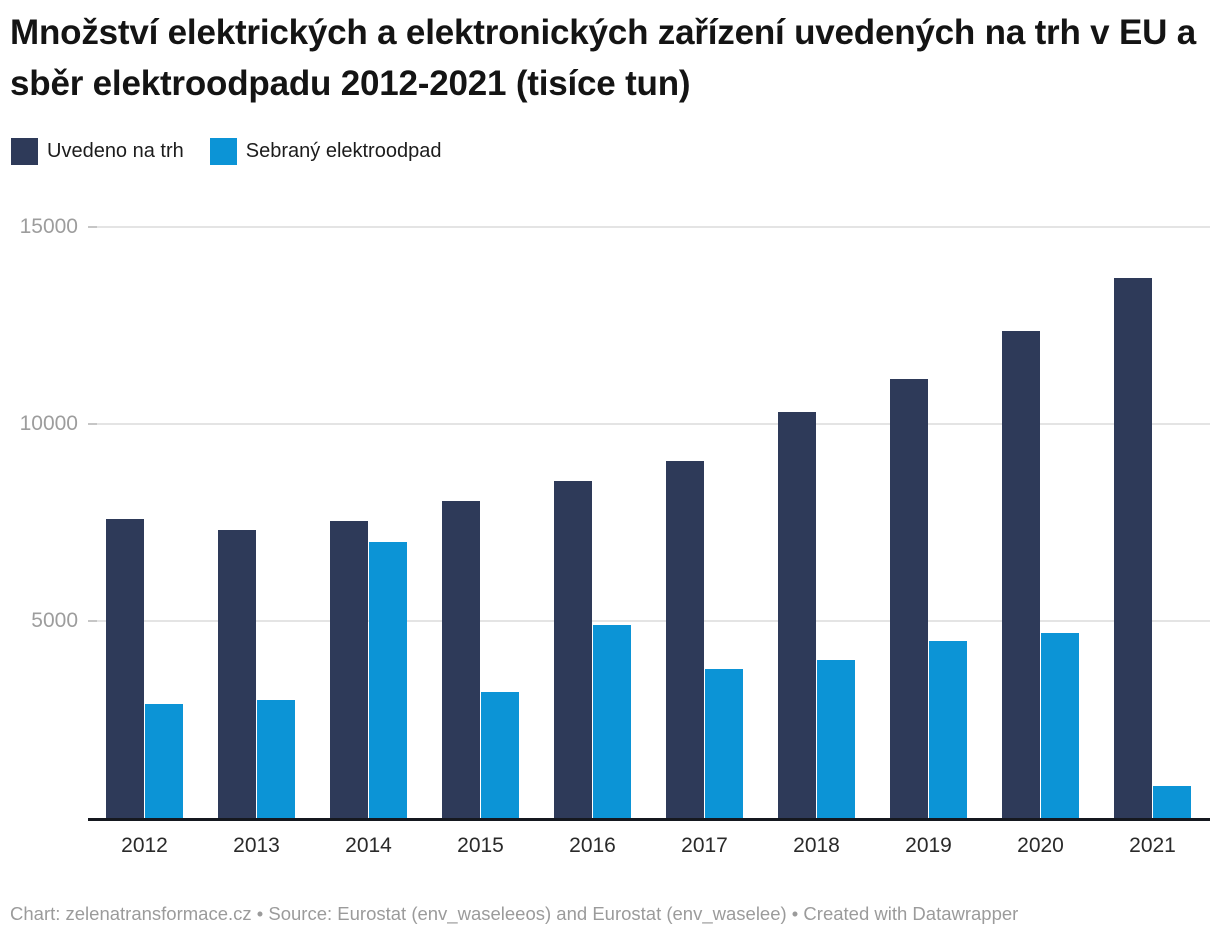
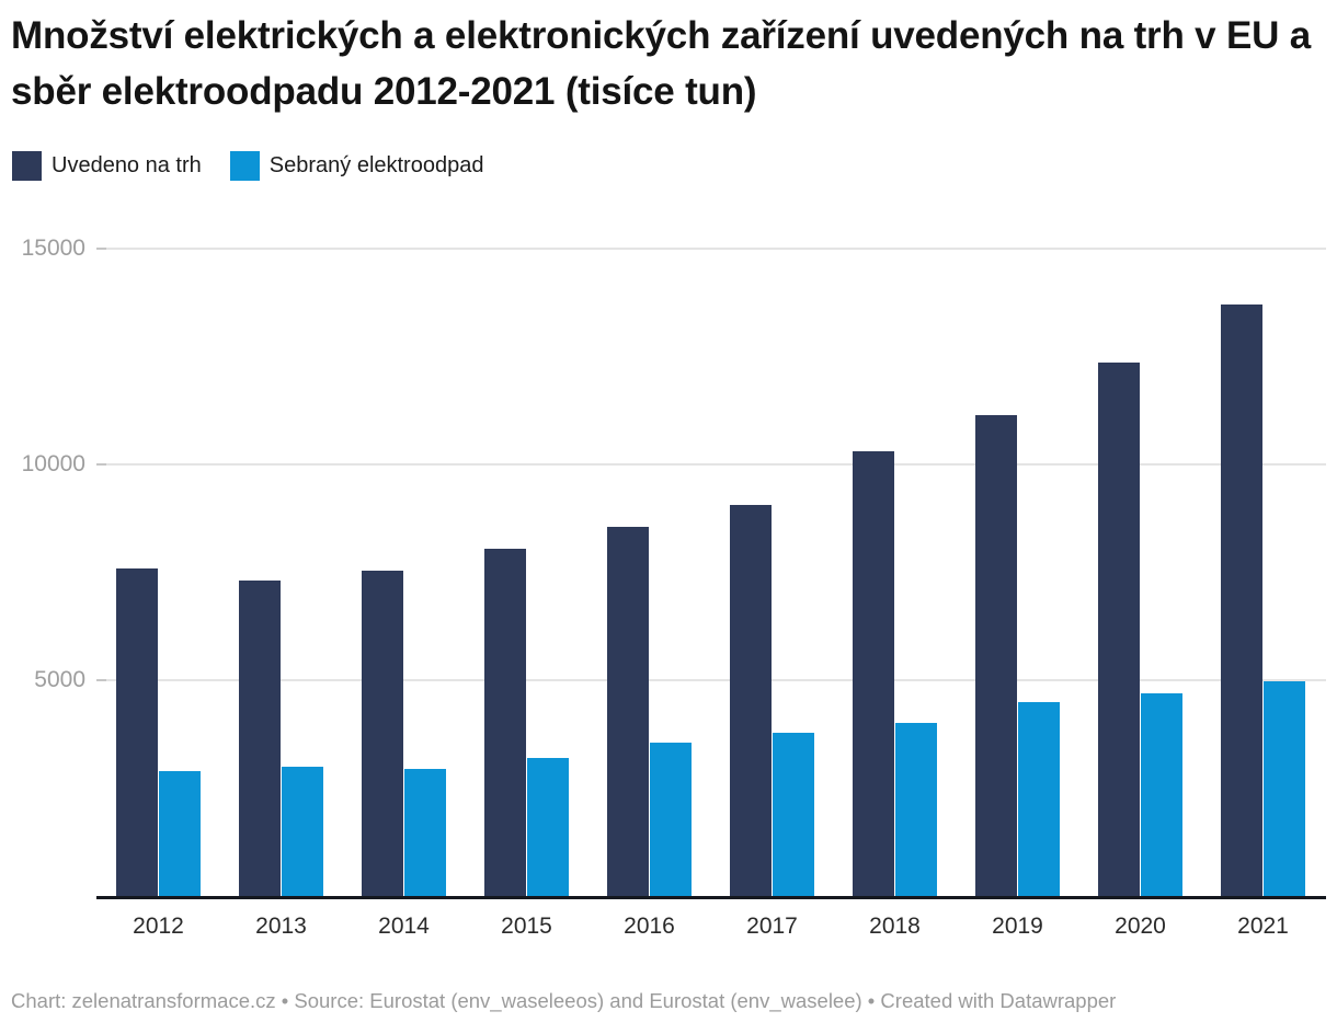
Sebraný elektroodpad/2014: 7000 -> 3000
Sebraný elektroodpad/2016: 4900 -> 3600
Sebraný elektroodpad/2021: 800 -> 5000
